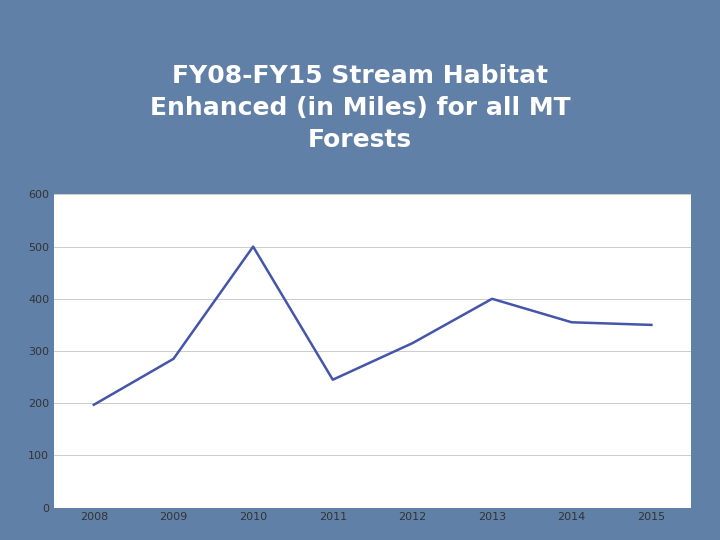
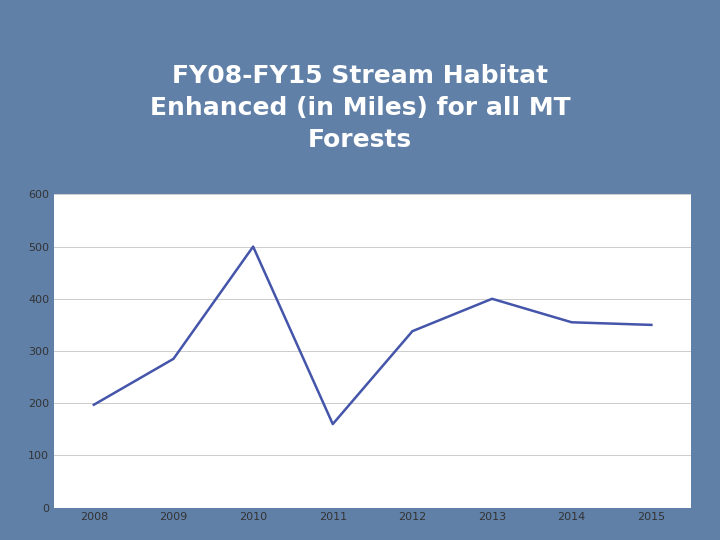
2011: 245 -> 160
2012: 315 -> 338
